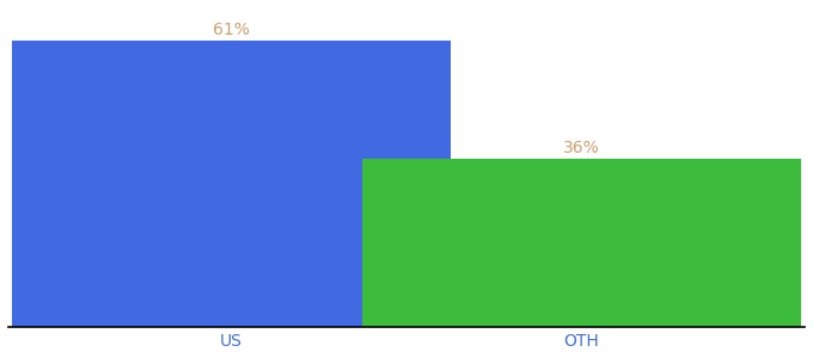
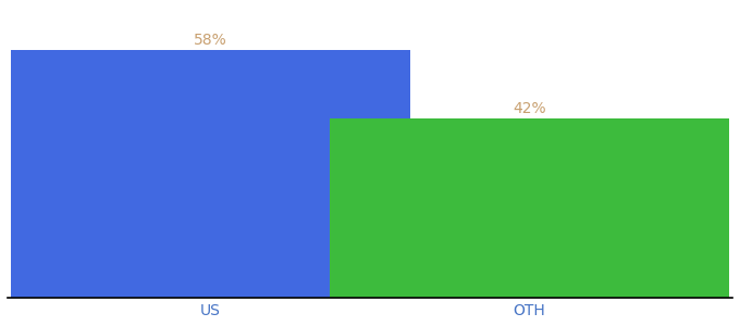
US: 61% -> 58%
OTH: 36% -> 42%
